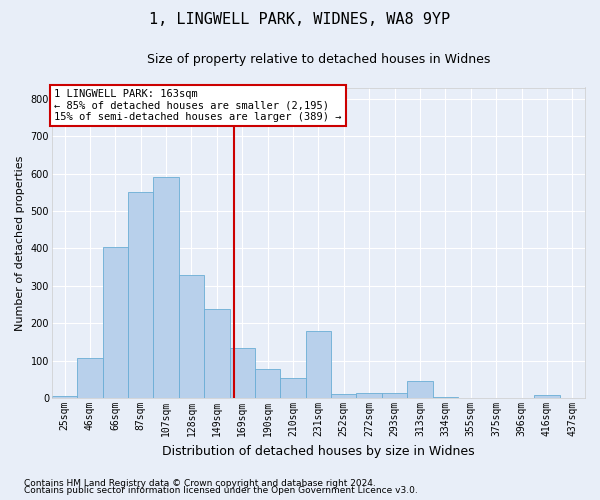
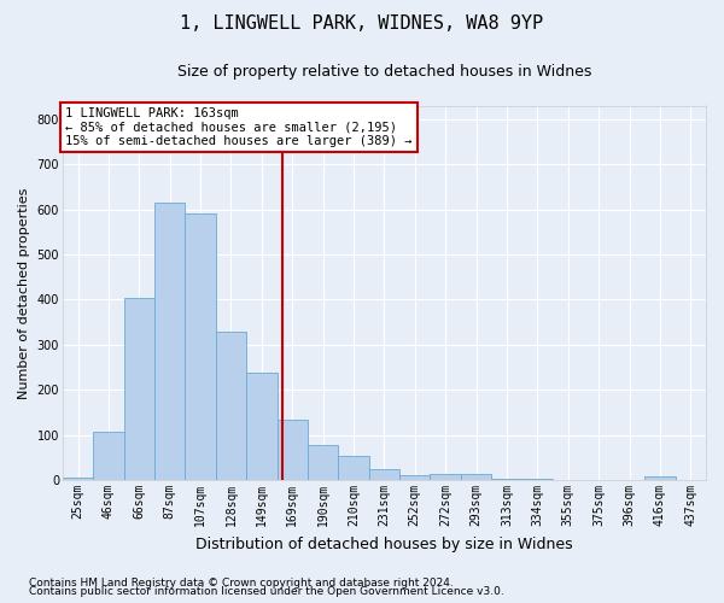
87sqm: 550 -> 615
231sqm: 180 -> 25
313sqm: 45 -> 4
